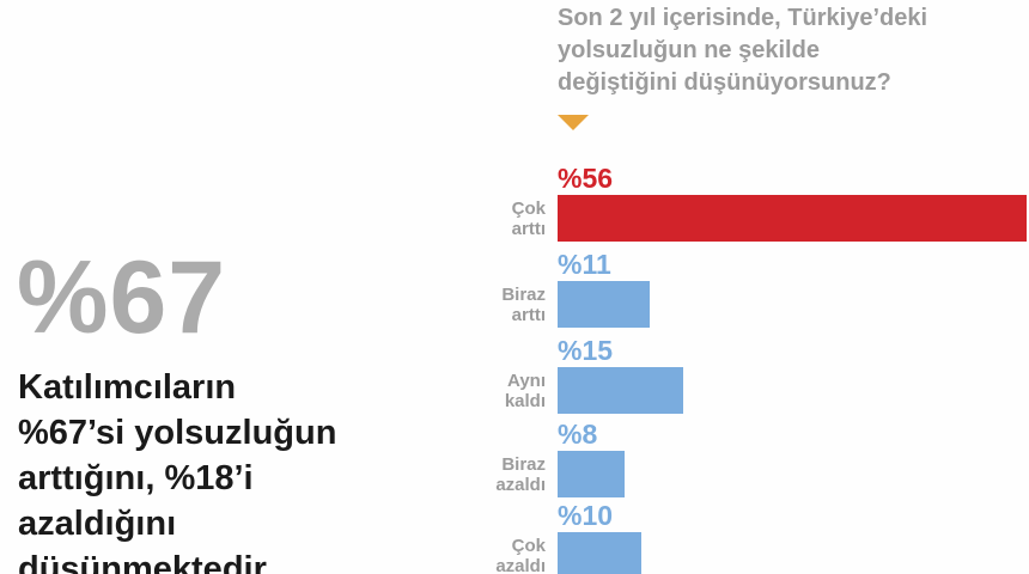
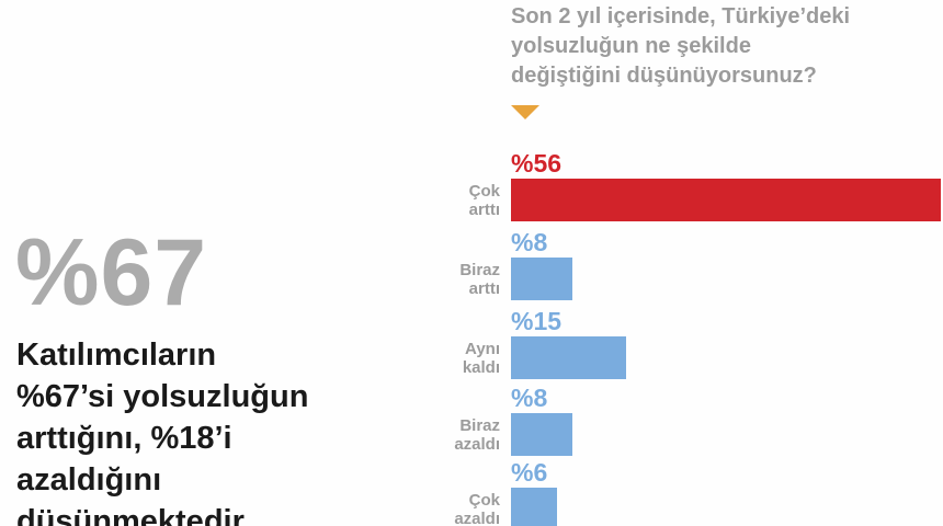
Biraz arttı: 11 -> 8
Çok azaldı: 10 -> 6
